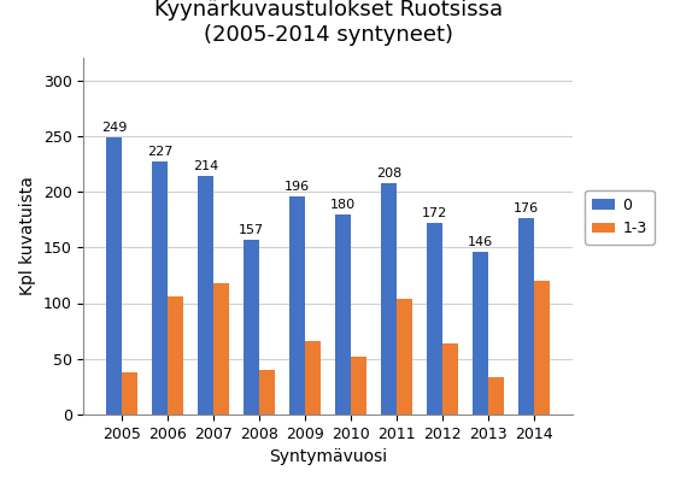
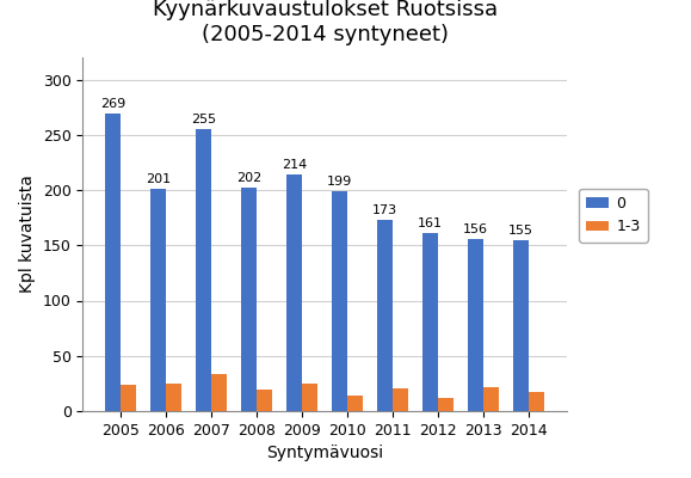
0/2005: 249 -> 269
1-3/2005: 38 -> 24
0/2006: 227 -> 201
1-3/2006: 106 -> 25
0/2007: 214 -> 255
1-3/2007: 118 -> 33
0/2008: 157 -> 202
1-3/2008: 40 -> 20
0/2009: 196 -> 214
1-3/2009: 66 -> 25
0/2010: 180 -> 199
1-3/2010: 52 -> 14
0/2011: 208 -> 173
1-3/2011: 104 -> 21
0/2012: 172 -> 161
1-3/2012: 64 -> 12
0/2013: 146 -> 156
1-3/2013: 34 -> 22
0/2014: 176 -> 155
1-3/2014: 120 -> 17
